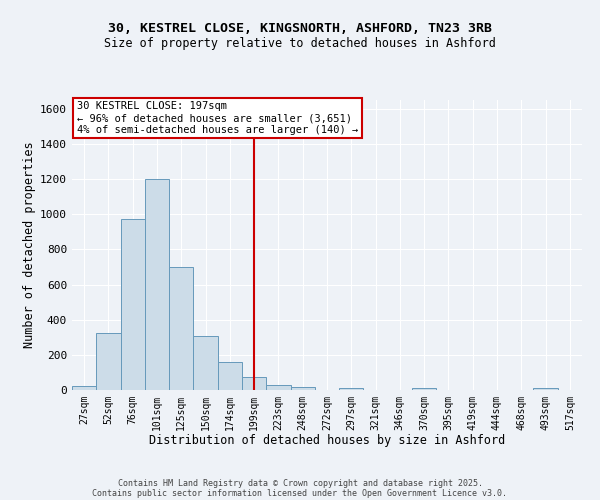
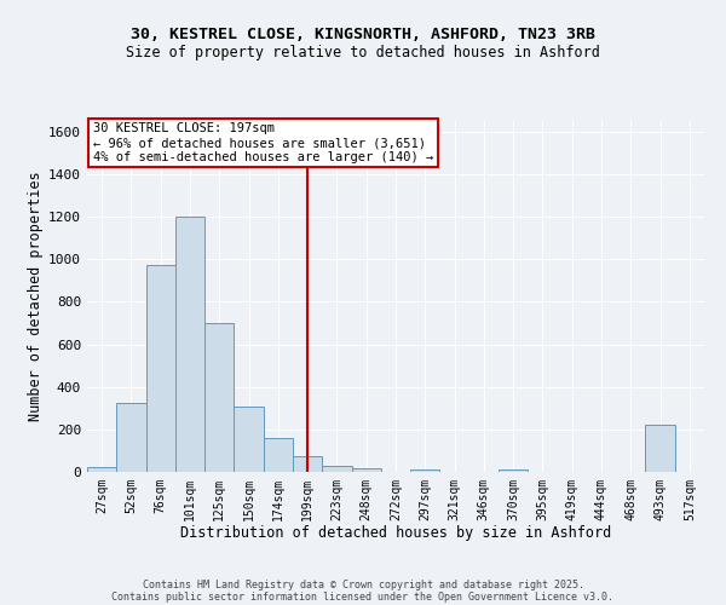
493sqm: 10 -> 220
